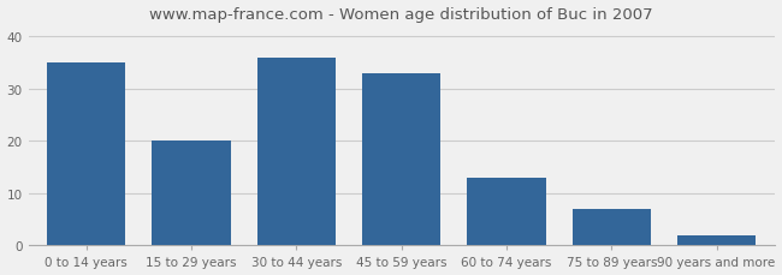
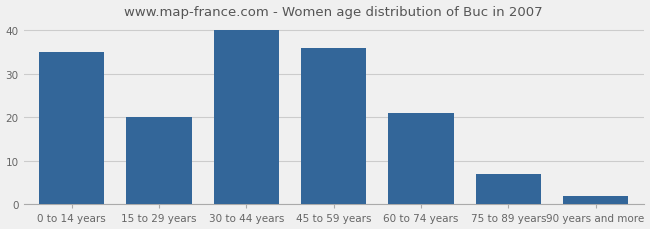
30 to 44 years: 36 -> 40
45 to 59 years: 33 -> 36
60 to 74 years: 13 -> 21
